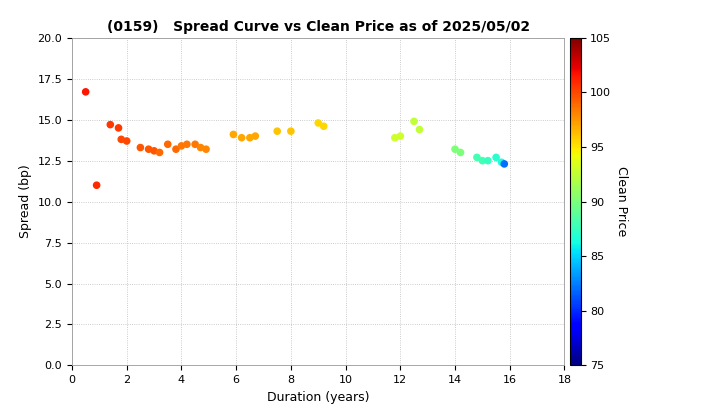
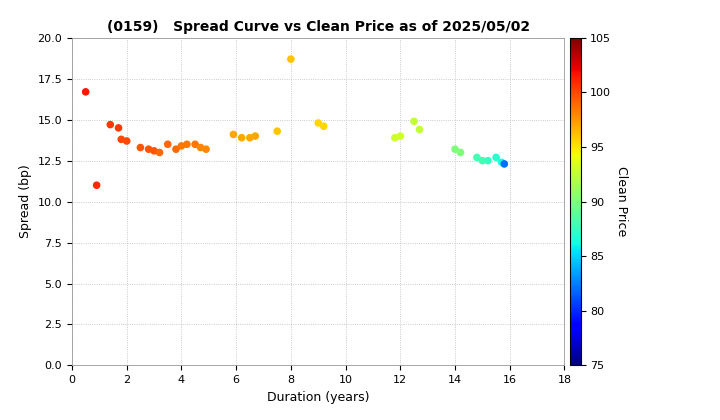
8: 14.3 -> 18.7
